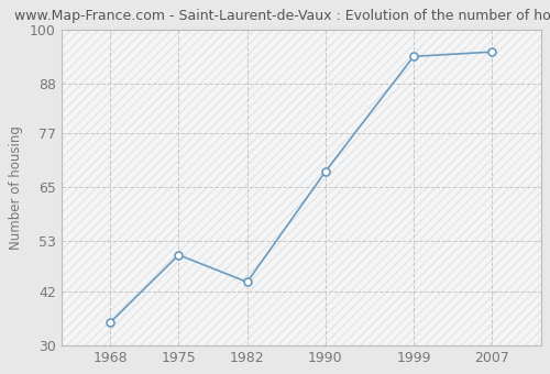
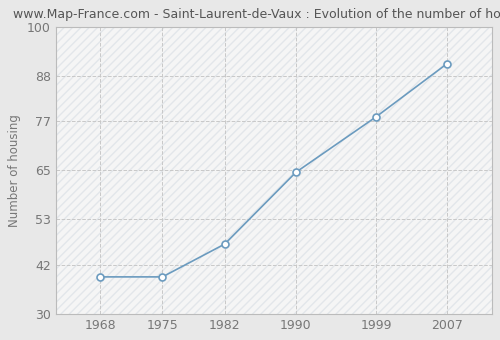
1968: 35.0 -> 39.0
1975: 50.0 -> 39.0
1982: 44.0 -> 47.0
1990: 68.5 -> 64.5
1999: 94.0 -> 78.0
2007: 95.0 -> 91.0
